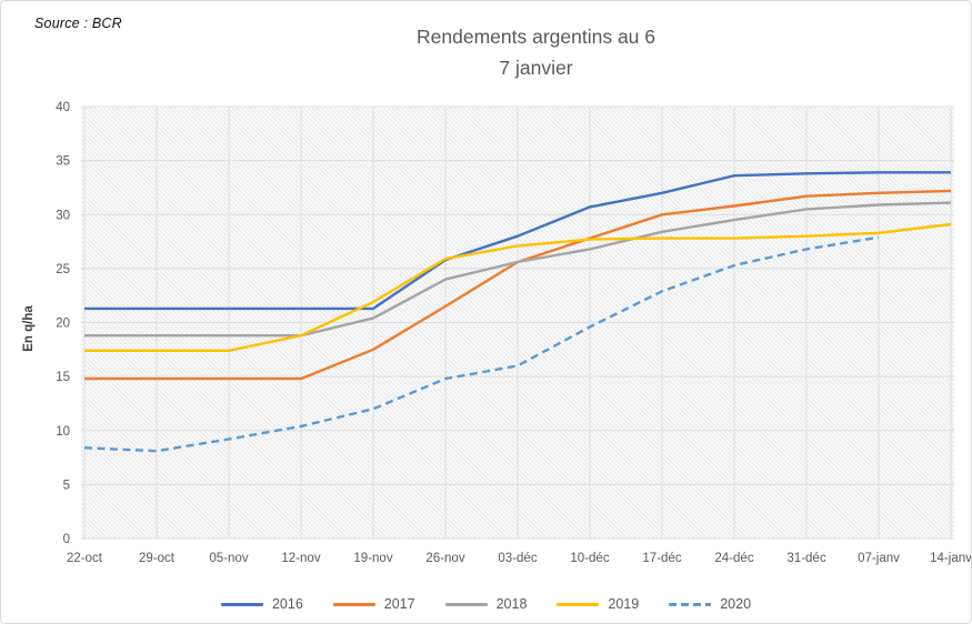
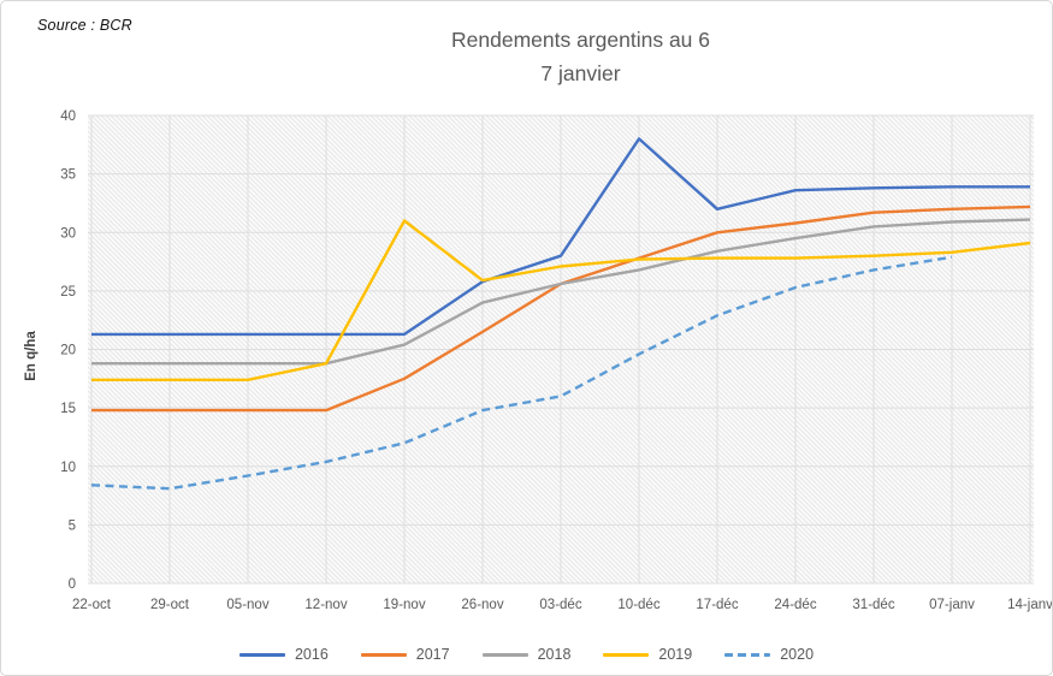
2019/19-nov: 22 -> 31
2016/10-déc: 31 -> 38
